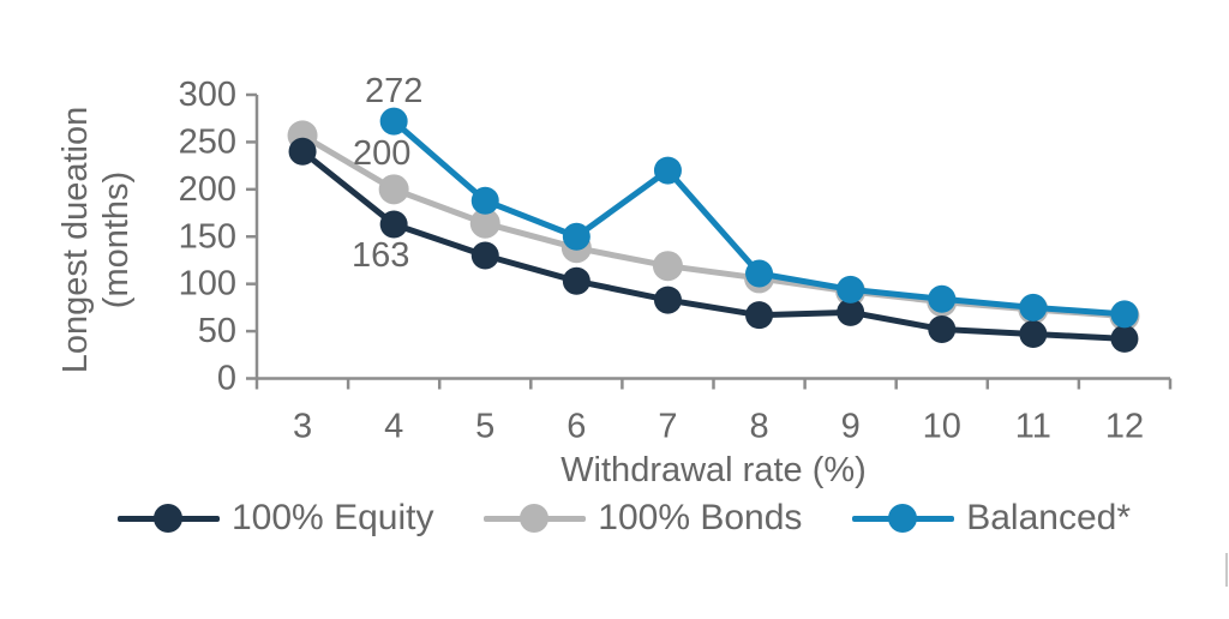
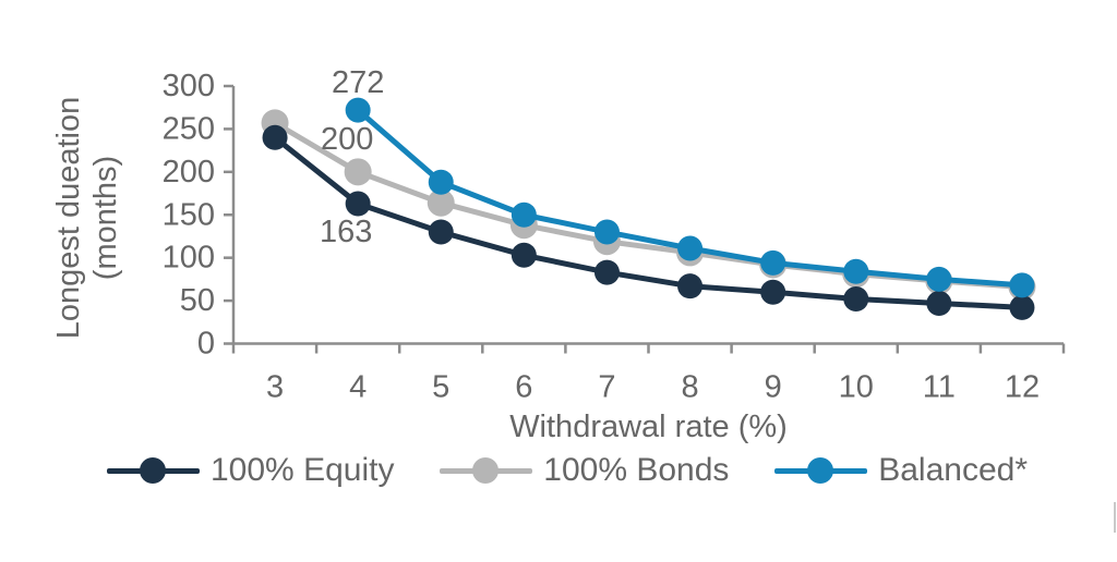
Balanced*/7: 220 -> 130
100% Equity/9: 70 -> 60
